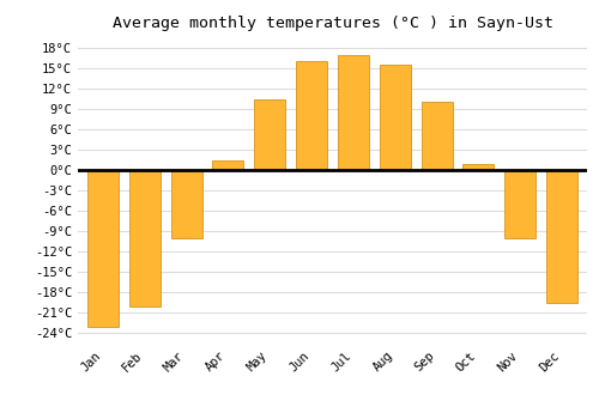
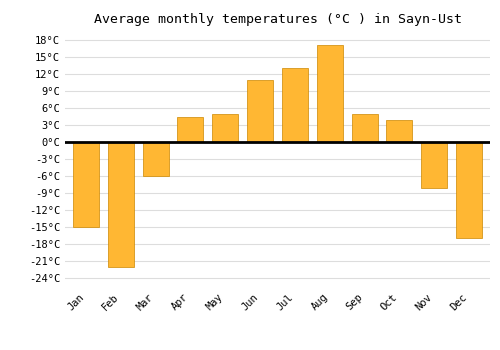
Jan: -23.0°C -> -15.0°C
Feb: -20.0°C -> -22.0°C
Mar: -10.0°C -> -6.0°C
Apr: 1.5°C -> 4.4°C
May: 10.5°C -> 5.0°C
Jun: 16.0°C -> 11.0°C
Jul: 17.0°C -> 13.0°C
Aug: 15.5°C -> 17.2°C
Sep: 10.0°C -> 5.0°C
Oct: 1.0°C -> 4.0°C
Nov: -10.0°C -> -8.0°C
Dec: -19.5°C -> -16.8°C
